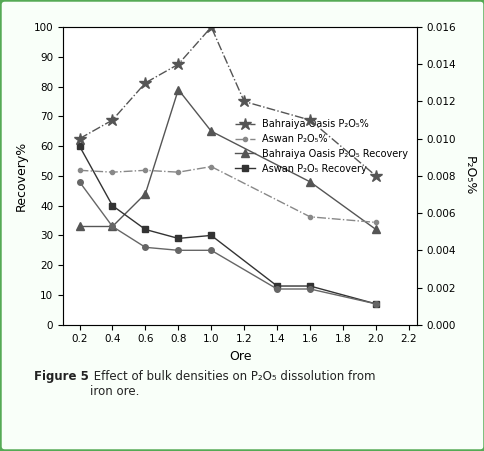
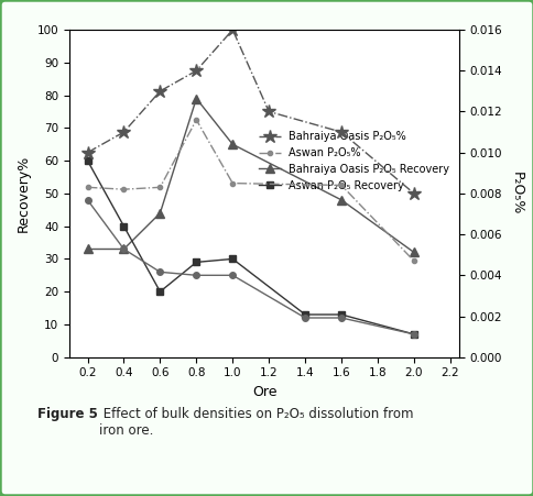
Aswan P₂O₅ Recovery/0.6: 32 -> 20
Aswan P₂O₅%/0.8: 0.0082 -> 0.0116
Aswan P₂O₅%/1.6: 0.0058 -> 0.0084
Aswan P₂O₅%/2.0: 0.0055 -> 0.0047
